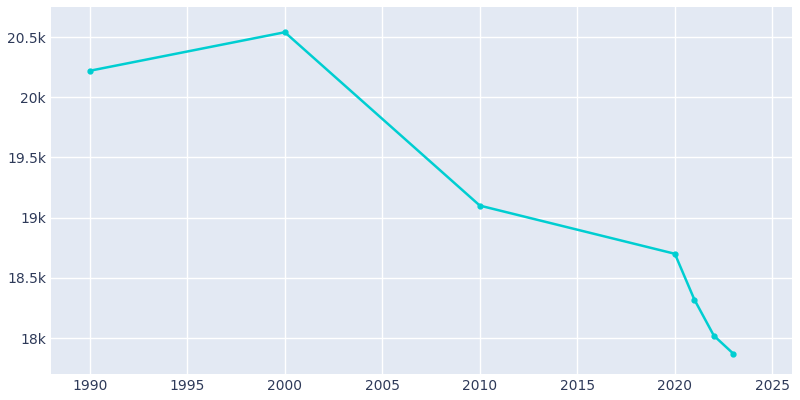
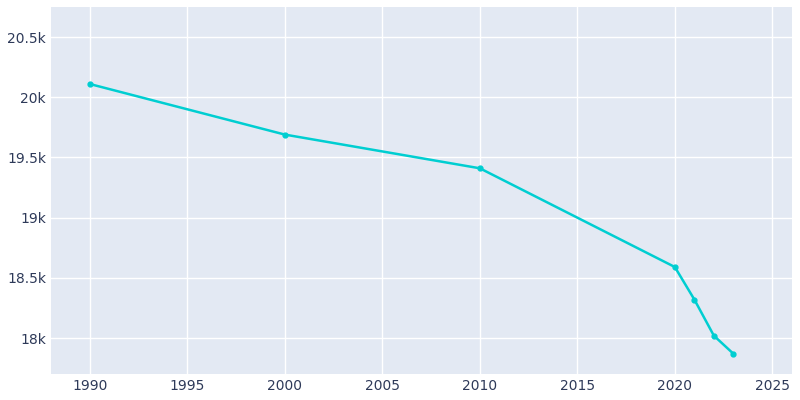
1990: 20.22k -> 20.11k
2000: 20.54k -> 19.69k
2010: 19.10k -> 19.41k
2020: 18.70k -> 18.59k
